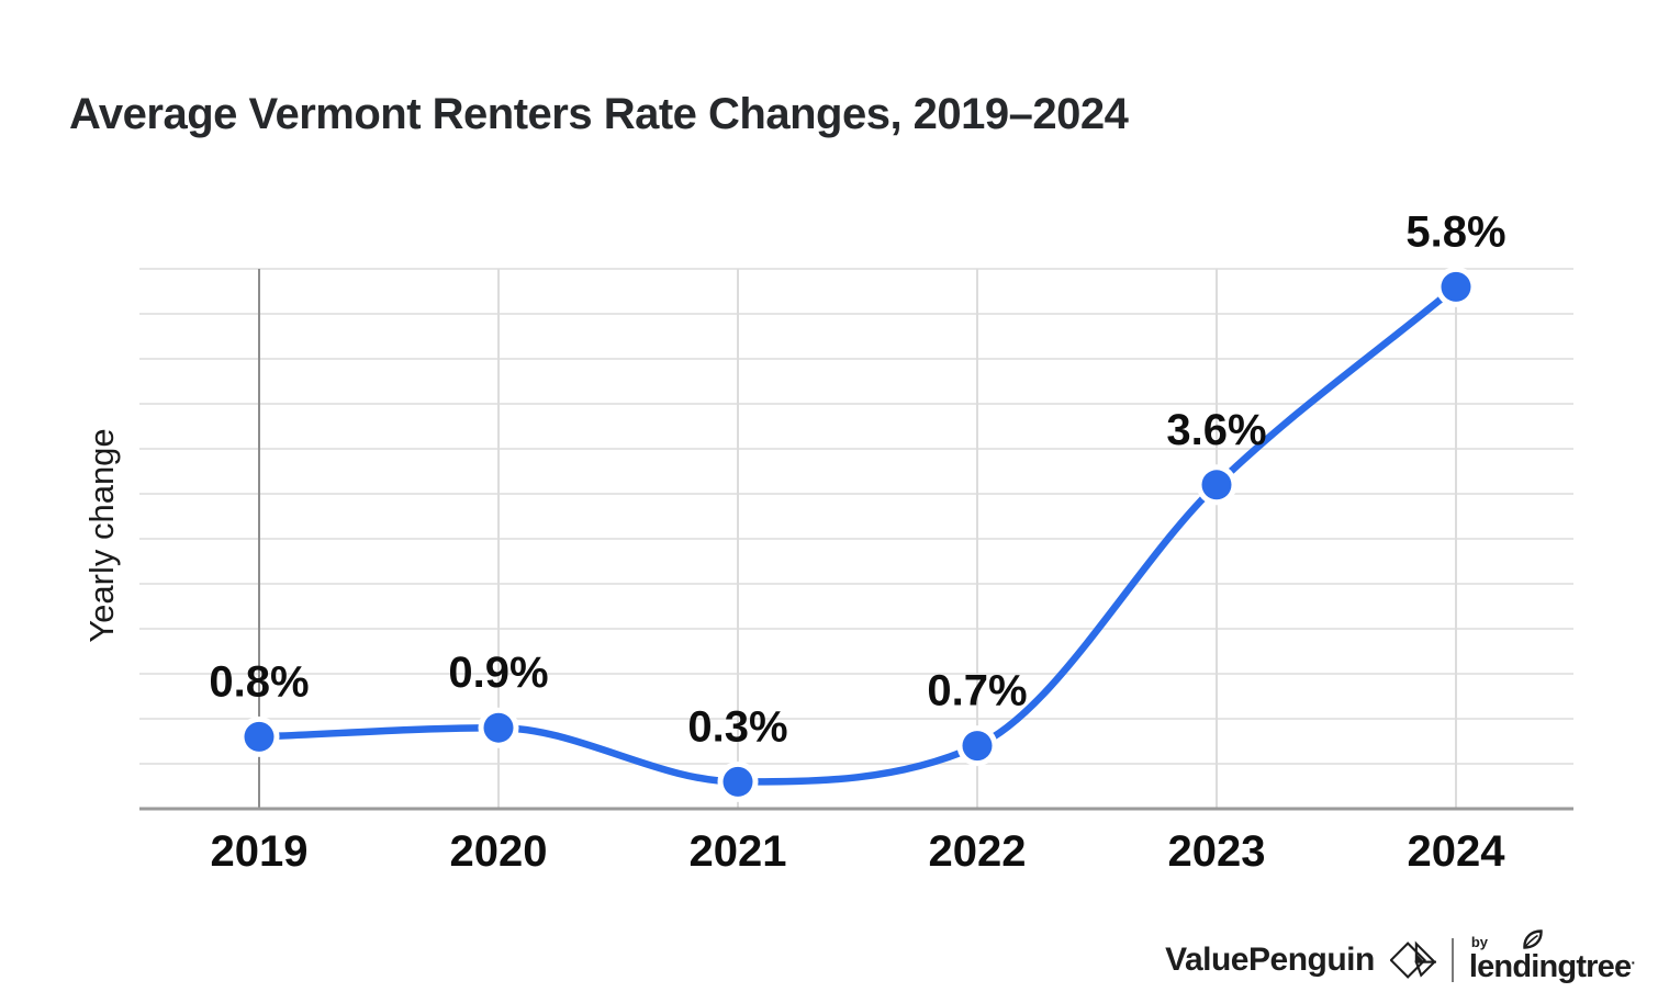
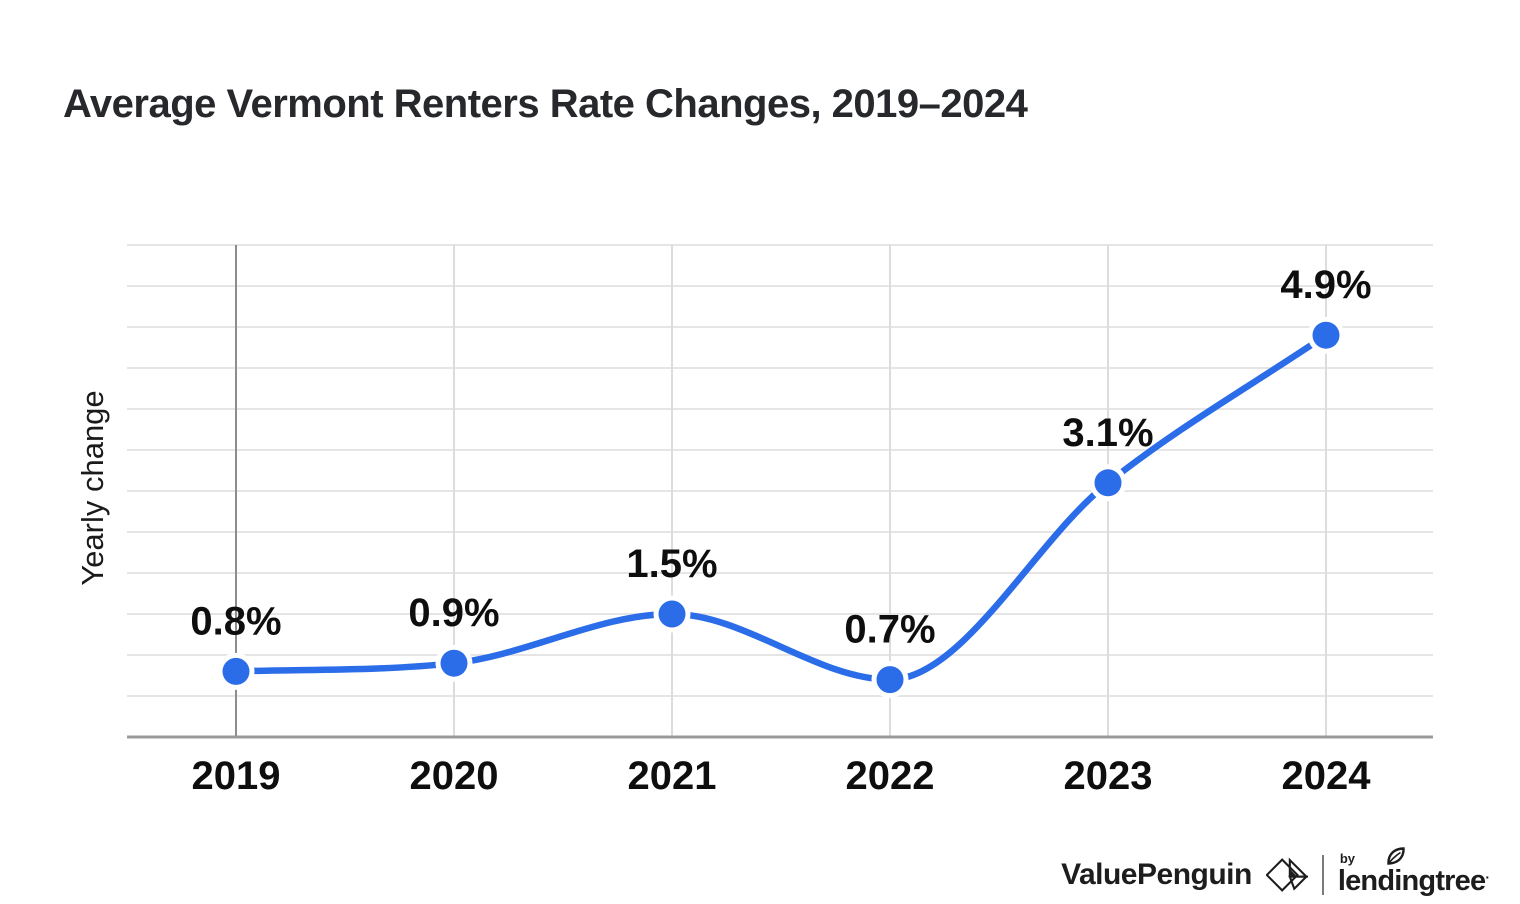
2021: 0.3% -> 1.5%
2023: 3.6% -> 3.1%
2024: 5.8% -> 4.9%
